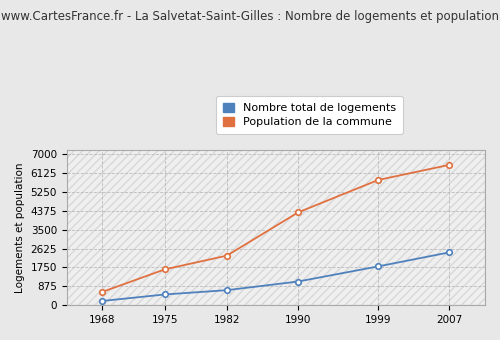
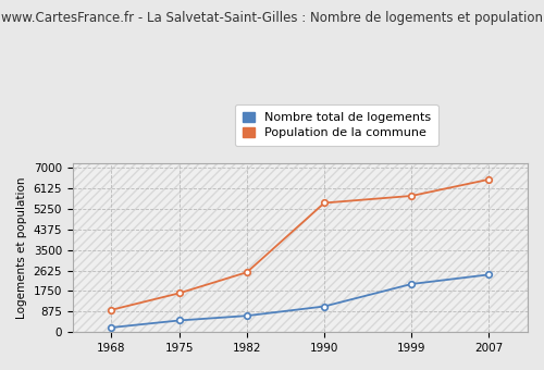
Population de la commune/1968: 620 -> 950
Population de la commune/1982: 2300 -> 2550
Population de la commune/1990: 4300 -> 5500
Nombre total de logements/1999: 1800 -> 2050
